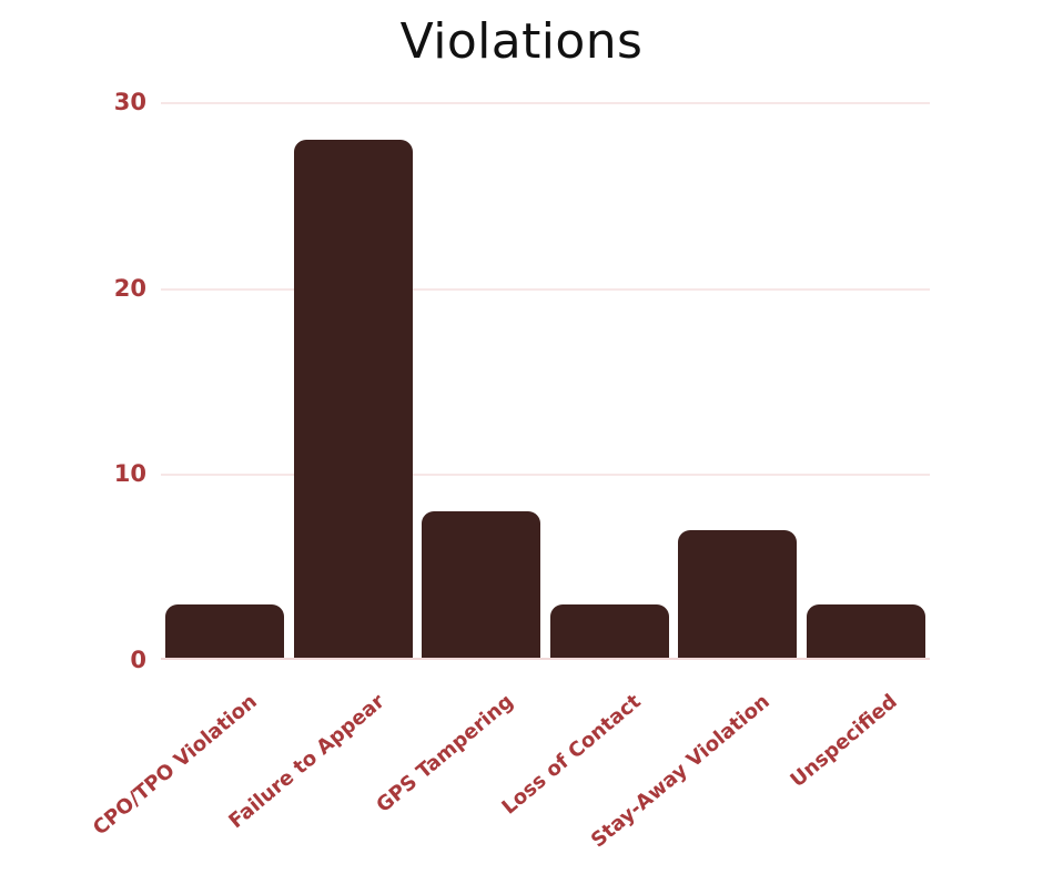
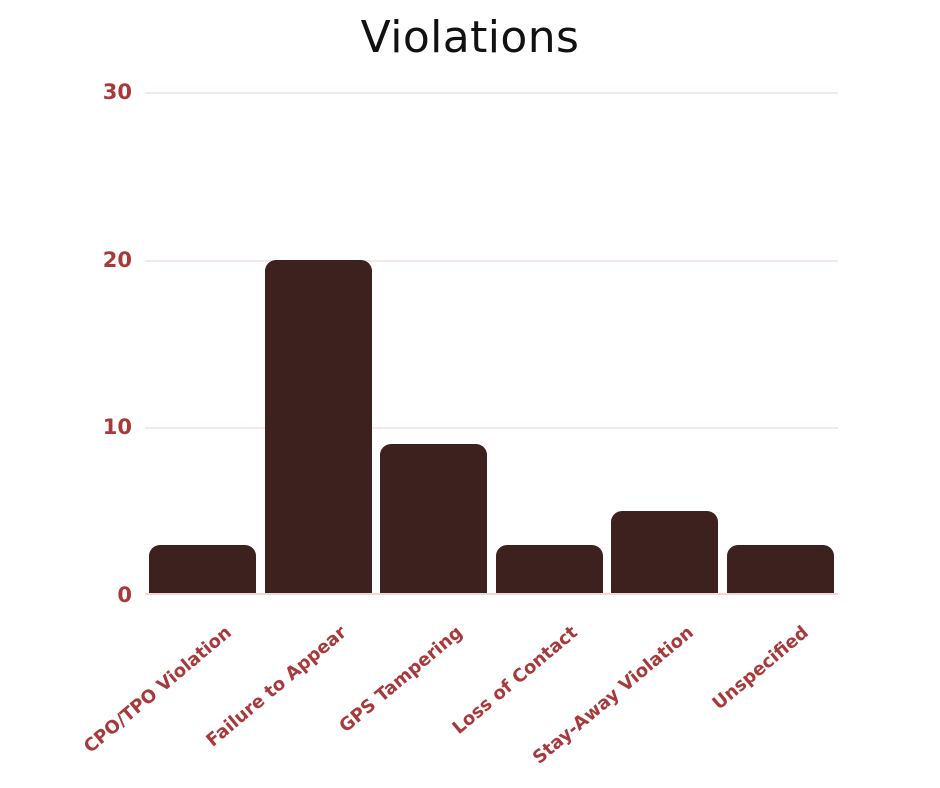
Failure to Appear: 28 -> 20
GPS Tampering: 8 -> 9
Stay-Away Violation: 7 -> 5
